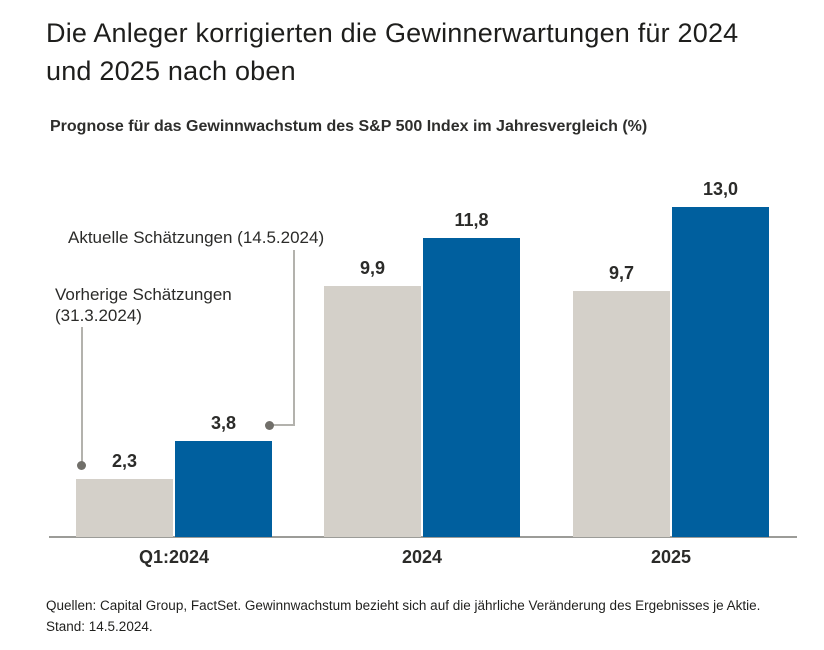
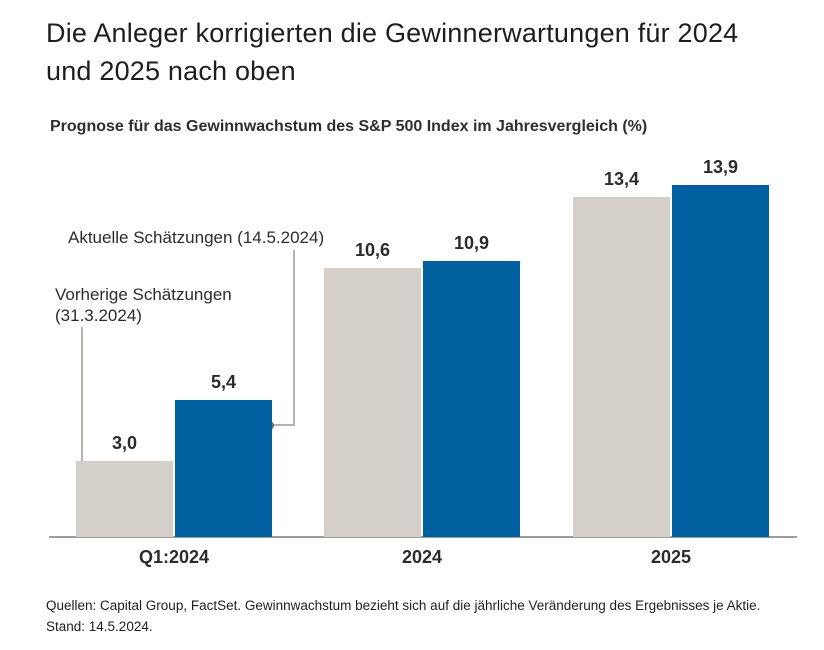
Vorherige Schätzungen (31.3.2024)/Q1:2024: 2,3 -> 3,0
Aktuelle Schätzungen (14.5.2024)/Q1:2024: 3,8 -> 5,4
Vorherige Schätzungen (31.3.2024)/2024: 9,9 -> 10,6
Aktuelle Schätzungen (14.5.2024)/2024: 11,8 -> 10,9
Vorherige Schätzungen (31.3.2024)/2025: 9,7 -> 13,4
Aktuelle Schätzungen (14.5.2024)/2025: 13,0 -> 13,9
